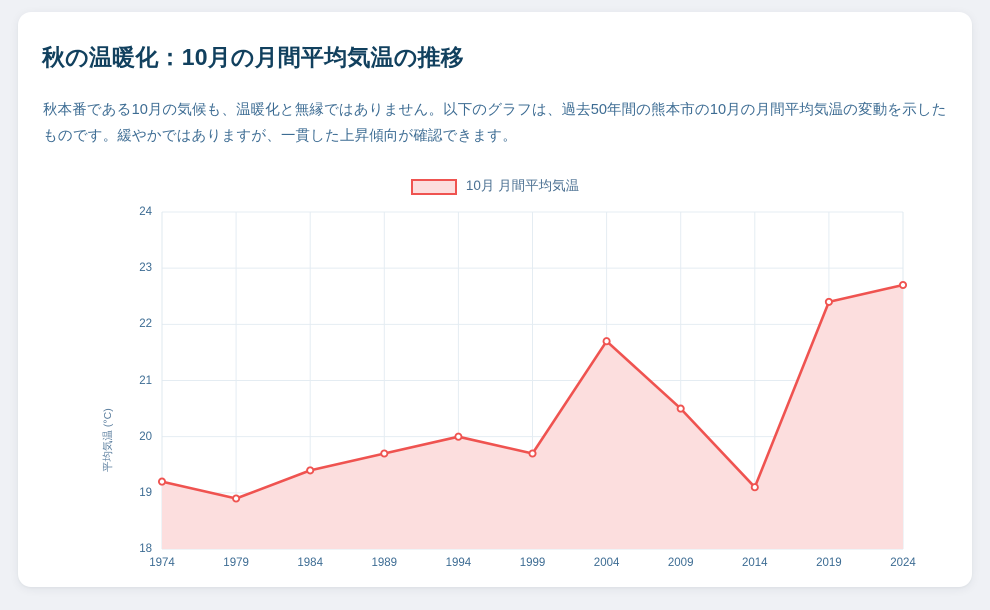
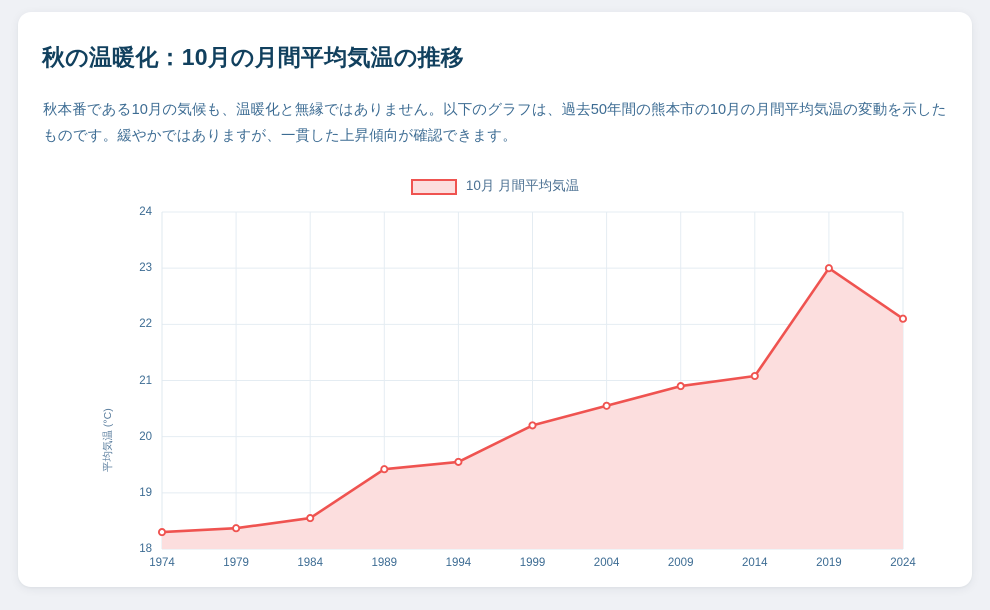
1974: 19.2 -> 18.3
1979: 18.9 -> 18.4
1984: 19.4 -> 18.6
1989: 19.7 -> 19.4
1994: 20.0 -> 19.6
1999: 19.7 -> 20.2
2004: 21.7 -> 20.6
2009: 20.5 -> 20.9
2014: 19.1 -> 21.1
2019: 22.4 -> 23.0
2024: 22.7 -> 22.1
